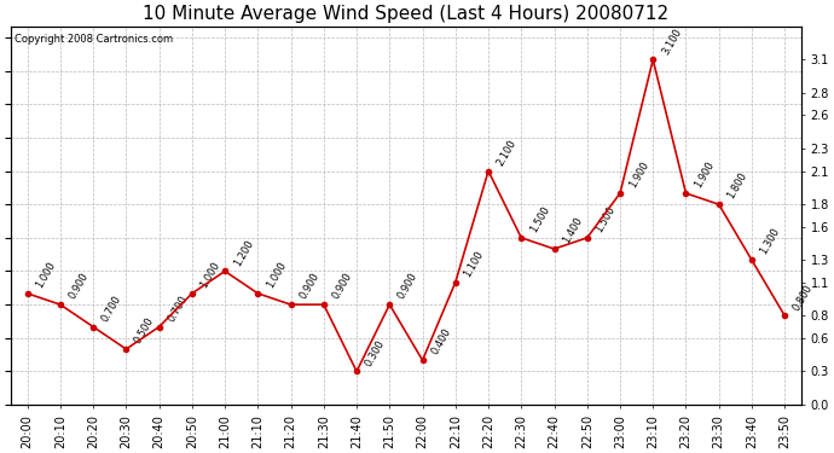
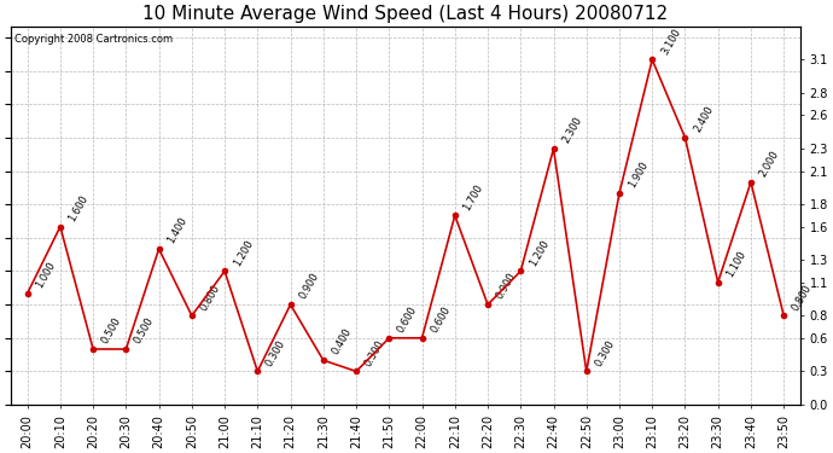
20:10: 0.900 -> 1.600
20:20: 0.700 -> 0.500
20:40: 0.700 -> 1.400
20:50: 1.000 -> 0.800
21:10: 1.000 -> 0.300
21:30: 0.900 -> 0.400
21:50: 0.900 -> 0.600
22:00: 0.400 -> 0.600
22:10: 1.100 -> 1.700
22:20: 2.100 -> 0.900
22:30: 1.500 -> 1.200
22:40: 1.400 -> 2.300
22:50: 1.500 -> 0.300
23:20: 1.900 -> 2.400
23:30: 1.800 -> 1.100
23:40: 1.300 -> 2.000
